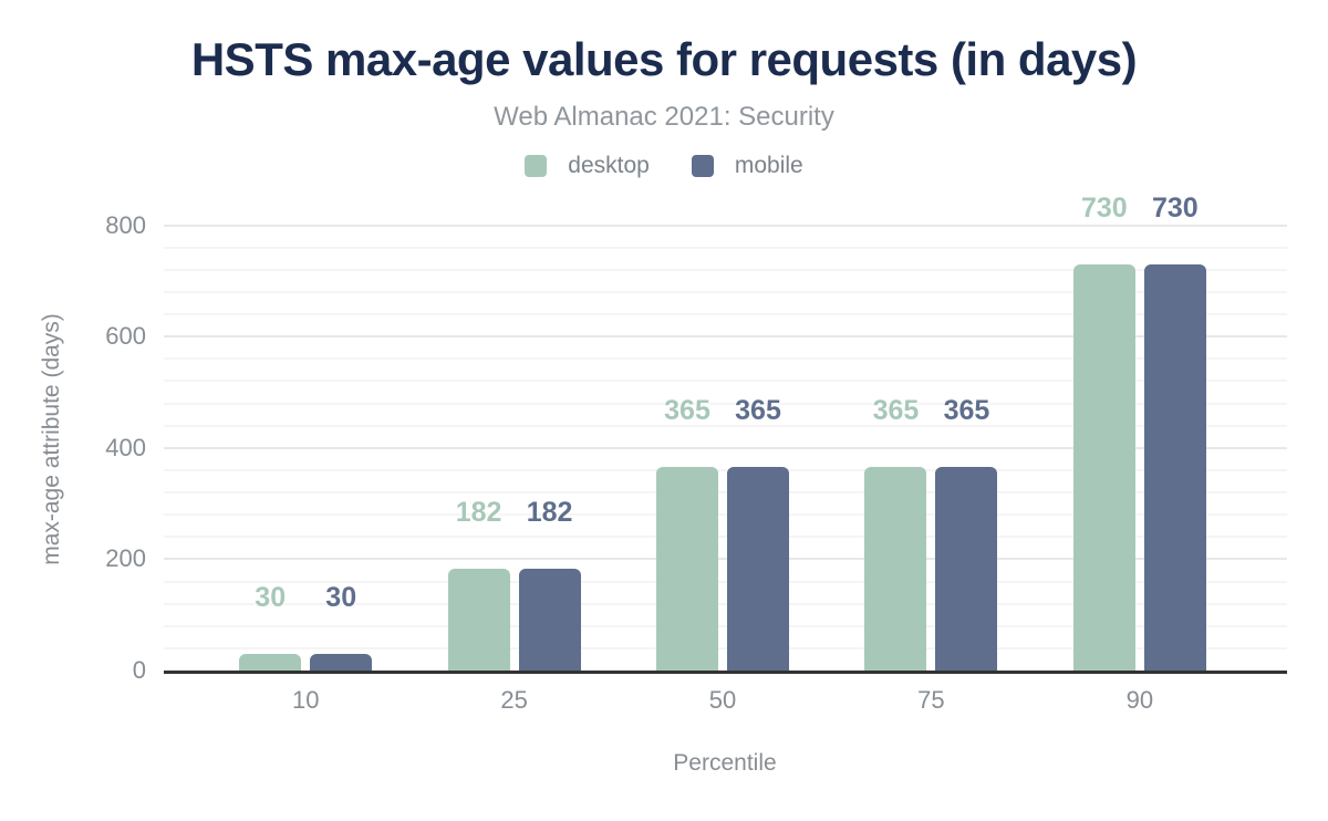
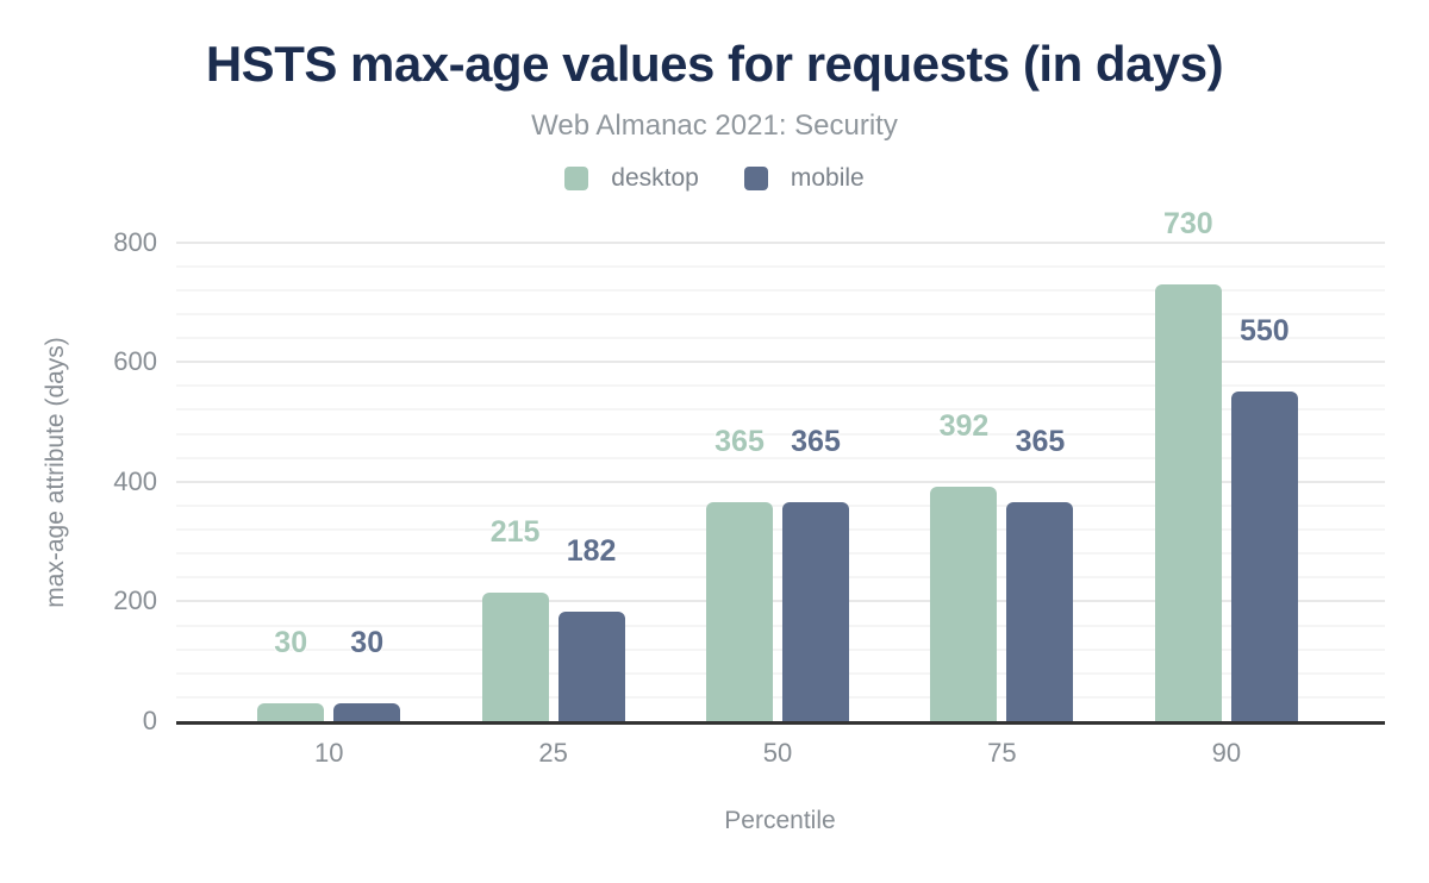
desktop/25: 182 -> 215
desktop/75: 365 -> 392
mobile/90: 730 -> 550
